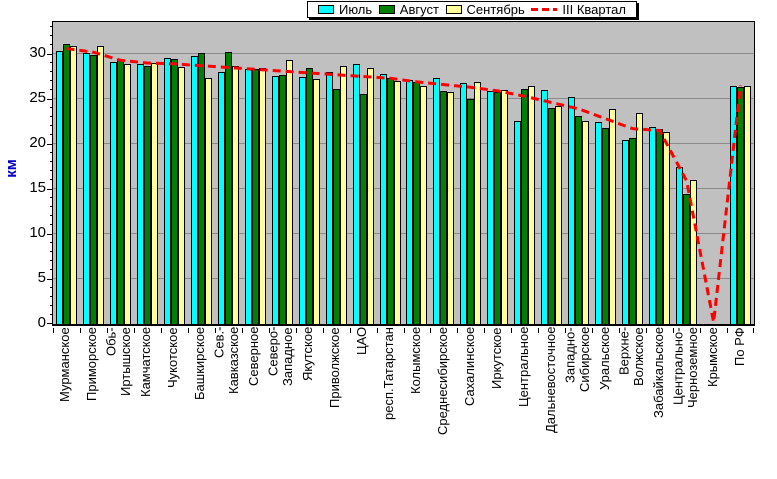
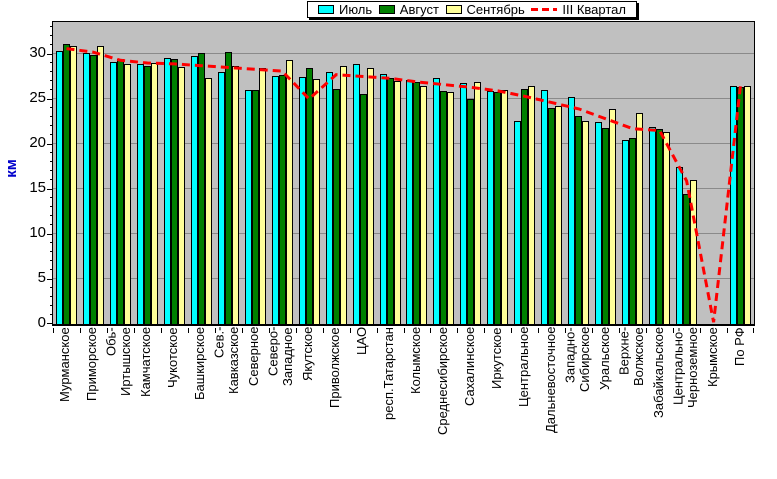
Июль/Северное: 28 -> 26
Август/Северное: 28 -> 26
III Квартал/Якутское: 28 -> 25
